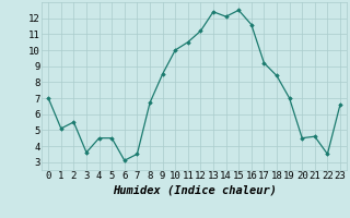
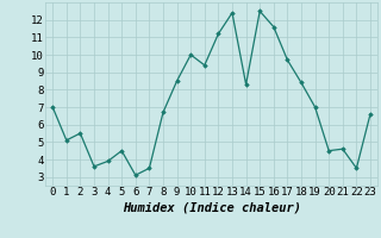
4: 4.5 -> 3.9
11: 10.5 -> 9.4
14: 12.1 -> 8.3
17: 9.2 -> 9.7
